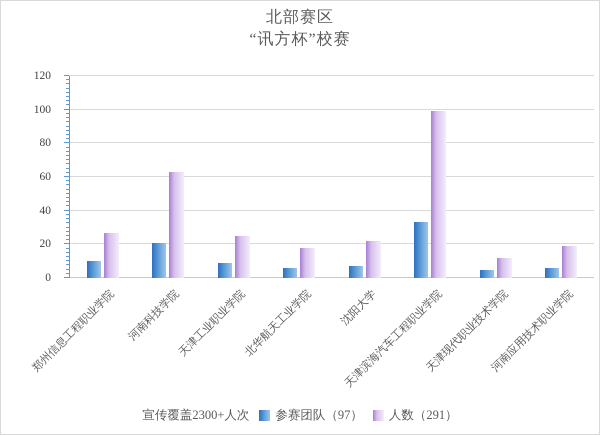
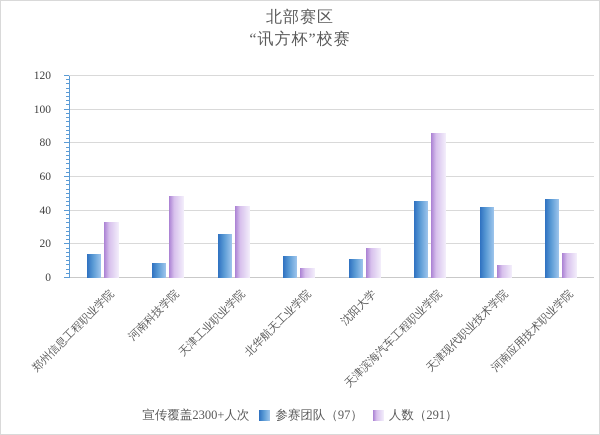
参赛团队（97）/郑州信息工程职业学院: 10 -> 14
人数（291）/郑州信息工程职业学院: 27 -> 33
参赛团队（97）/河南科技学院: 21 -> 9
人数（291）/河南科技学院: 63 -> 49
参赛团队（97）/天津工业职业学院: 9 -> 26
人数（291）/天津工业职业学院: 25 -> 43
参赛团队（97）/北华航天工业学院: 6 -> 13
人数（291）/北华航天工业学院: 18 -> 6
参赛团队（97）/沈阳大学: 7 -> 11
人数（291）/沈阳大学: 22 -> 18
参赛团队（97）/天津滨海汽车工程职业学院: 33 -> 46
人数（291）/天津滨海汽车工程职业学院: 99 -> 86
参赛团队（97）/天津现代职业技术学院: 5 -> 42
人数（291）/天津现代职业技术学院: 12 -> 8
参赛团队（97）/河南应用技术职业学院: 6 -> 47
人数（291）/河南应用技术职业学院: 19 -> 15
